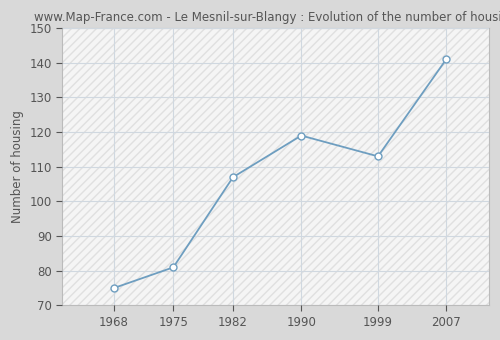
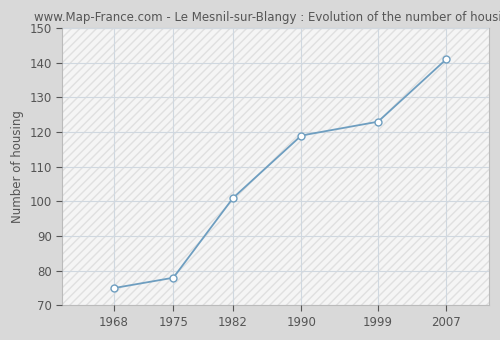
1975: 81 -> 78
1982: 107 -> 101
1999: 113 -> 123
